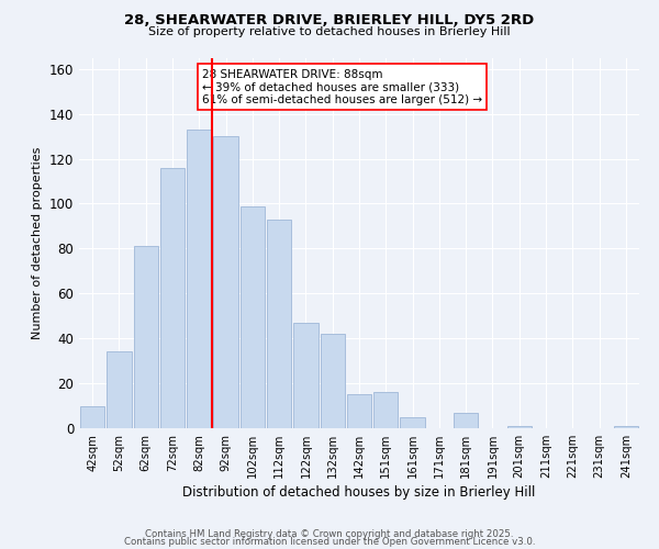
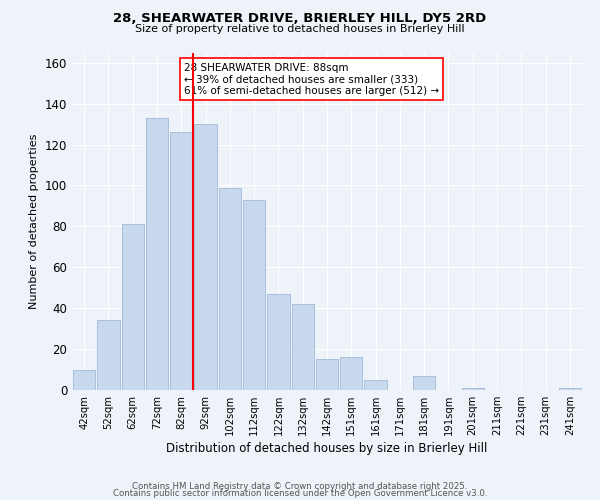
72sqm: 116 -> 133
82sqm: 133 -> 126
